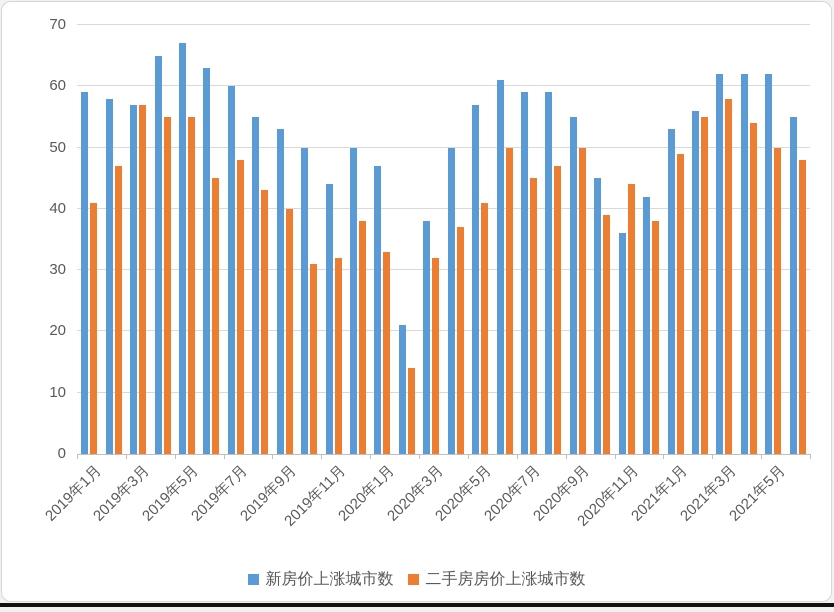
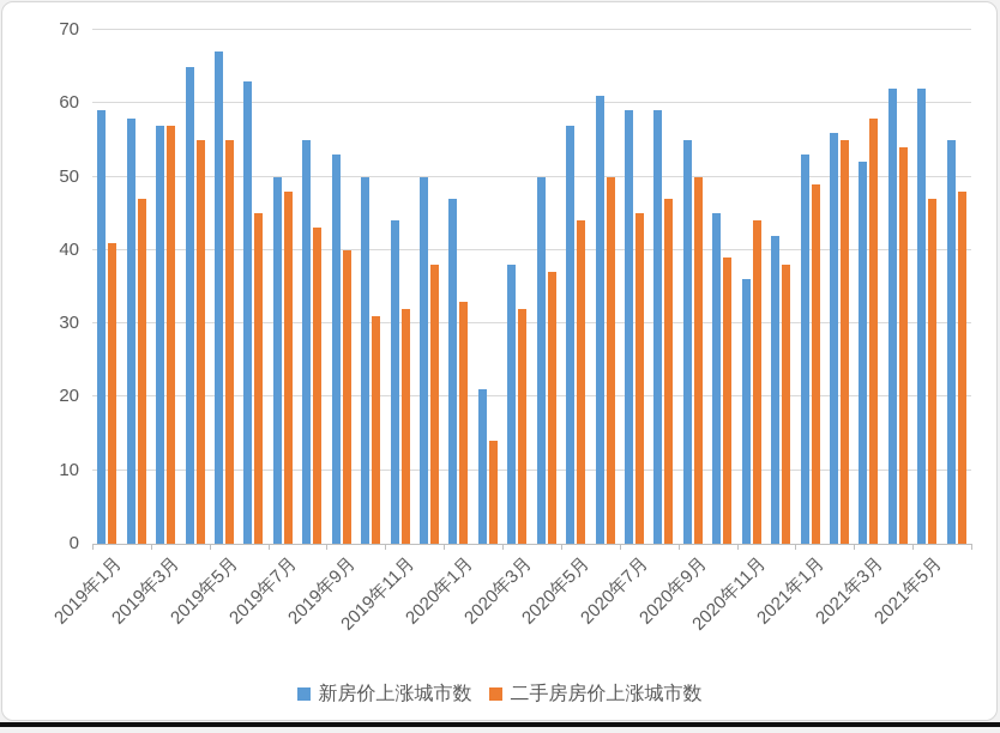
新房价上涨城市数/2019年7月: 60 -> 50
二手房房价上涨城市数/2020年5月: 41 -> 44
新房价上涨城市数/2021年3月: 62 -> 52
二手房房价上涨城市数/2021年5月: 50 -> 47
